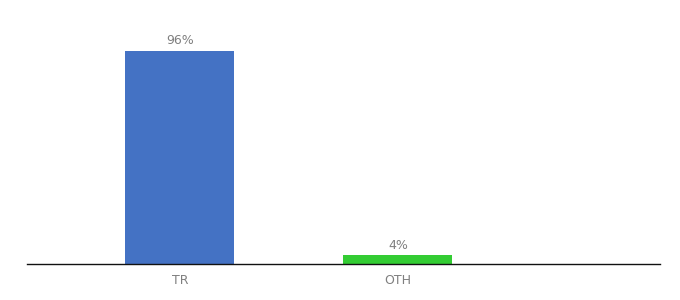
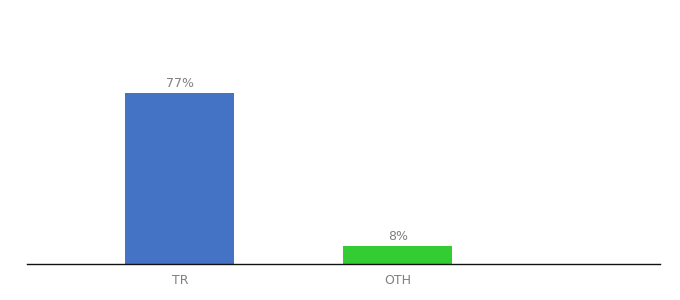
TR: 96% -> 77%
OTH: 4% -> 8%
